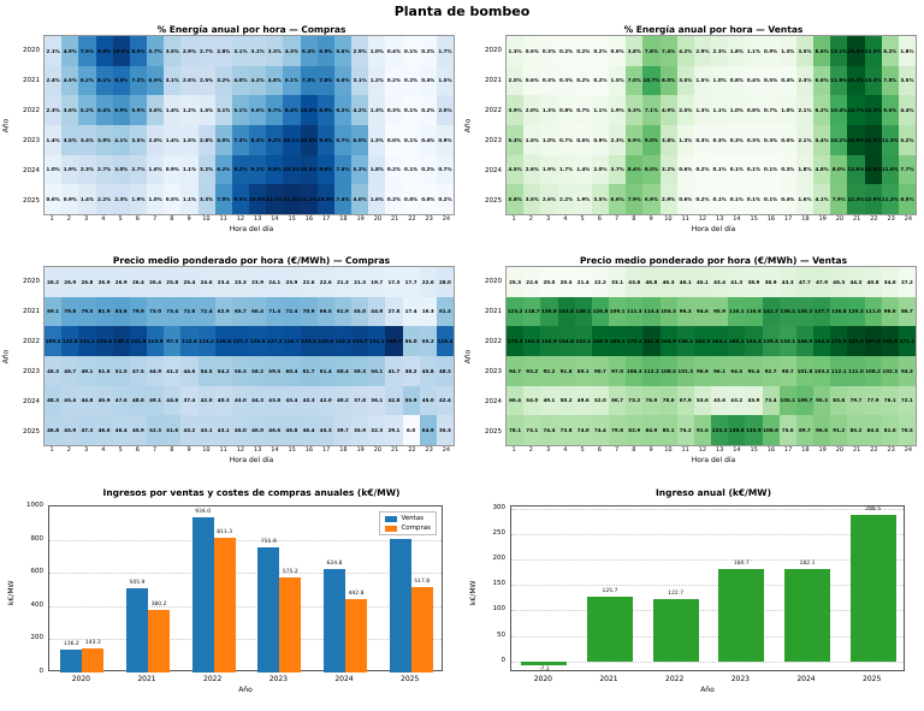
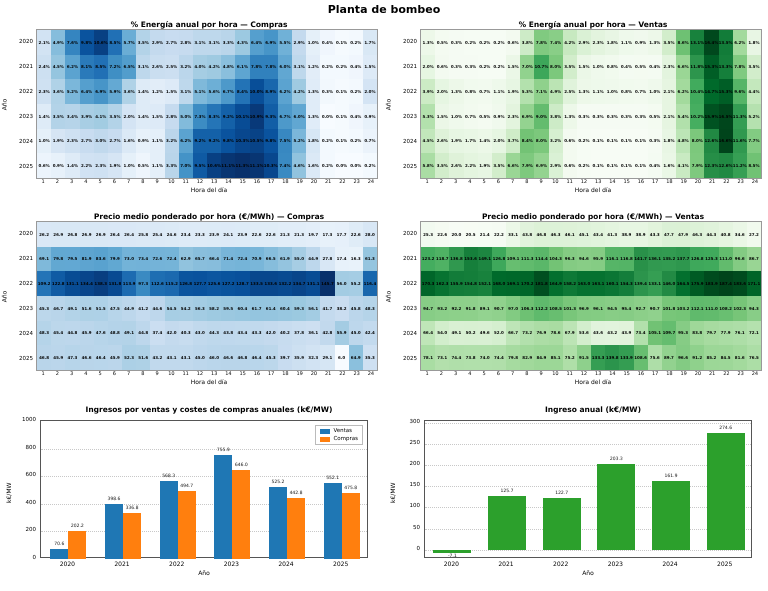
Ingresos por ventas y costes de compras anuales (k€/MW)/Ventas/2020: 136.2 -> 70.6
Ingresos por ventas y costes de compras anuales (k€/MW)/Compras/2020: 143.3 -> 202.2
Ingresos por ventas y costes de compras anuales (k€/MW)/Ventas/2021: 505.9 -> 398.6
Ingresos por ventas y costes de compras anuales (k€/MW)/Compras/2021: 380.2 -> 336.8
Ingresos por ventas y costes de compras anuales (k€/MW)/Ventas/2022: 934.0 -> 568.3
Ingresos por ventas y costes de compras anuales (k€/MW)/Compras/2022: 811.3 -> 494.7
Ingresos por ventas y costes de compras anuales (k€/MW)/Compras/2023: 575.2 -> 646.0
Ingresos por ventas y costes de compras anuales (k€/MW)/Ventas/2024: 624.8 -> 525.2
Ingresos por ventas y costes de compras anuales (k€/MW)/Ventas/2025: 806.3 -> 552.1
Ingresos por ventas y costes de compras anuales (k€/MW)/Compras/2025: 517.8 -> 475.8
Ingreso anual (k€/MW)/2023: 180.7 -> 203.3
Ingreso anual (k€/MW)/2024: 182.1 -> 161.9
Ingreso anual (k€/MW)/2025: 288.5 -> 274.6
